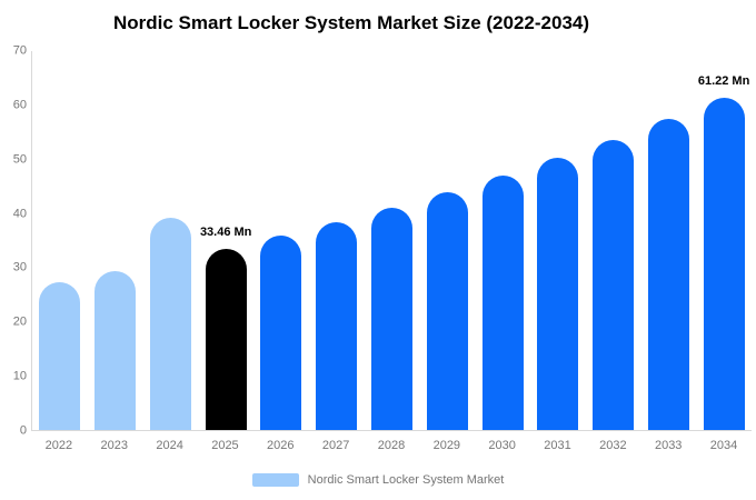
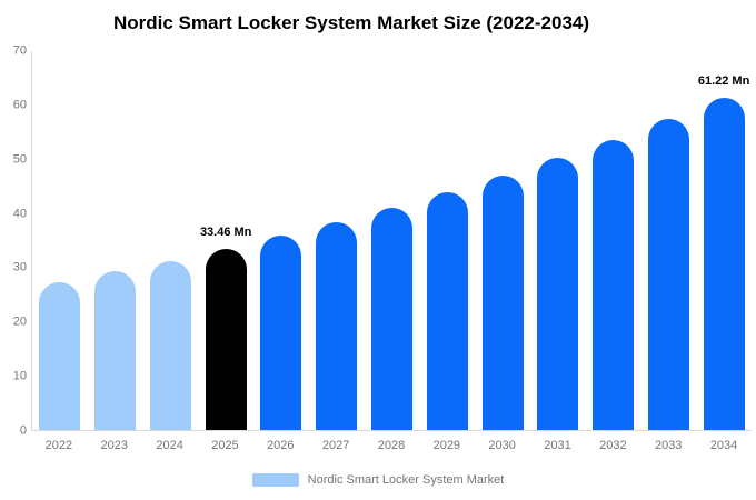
2024: 39 -> 31
